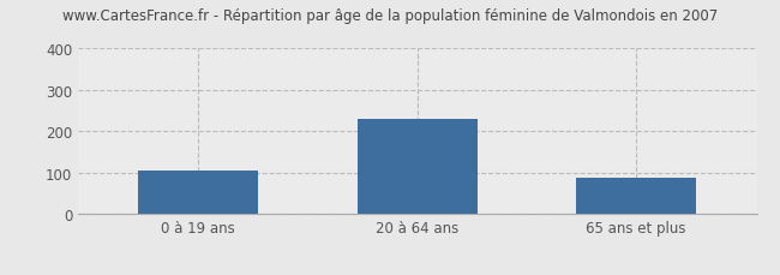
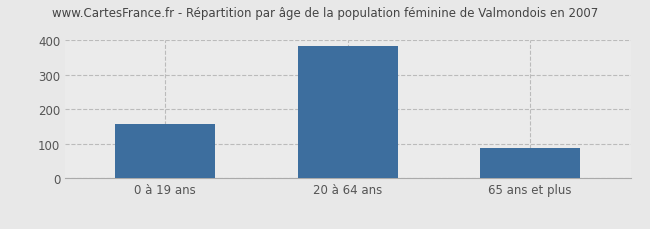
0 à 19 ans: 105 -> 158
20 à 64 ans: 230 -> 385
